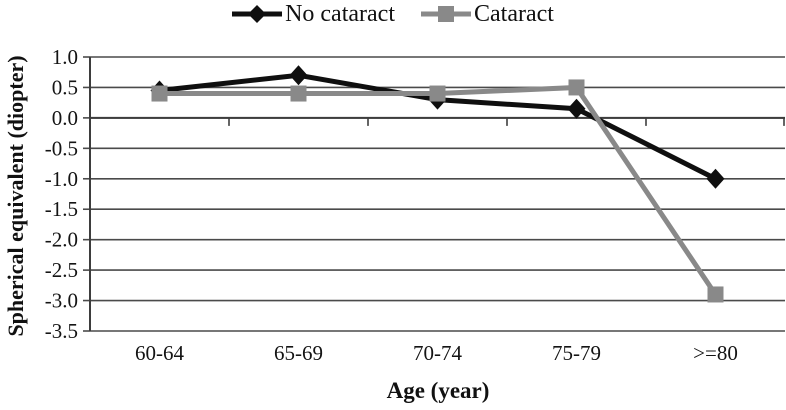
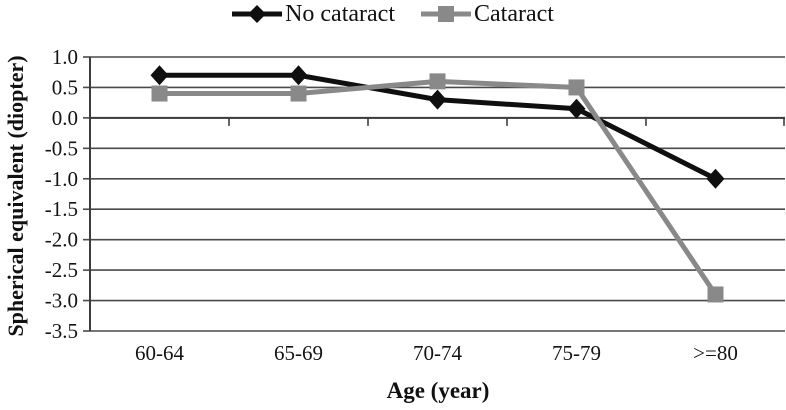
No cataract/60-64: 0.5 -> 0.7
Cataract/70-74: 0.4 -> 0.6
